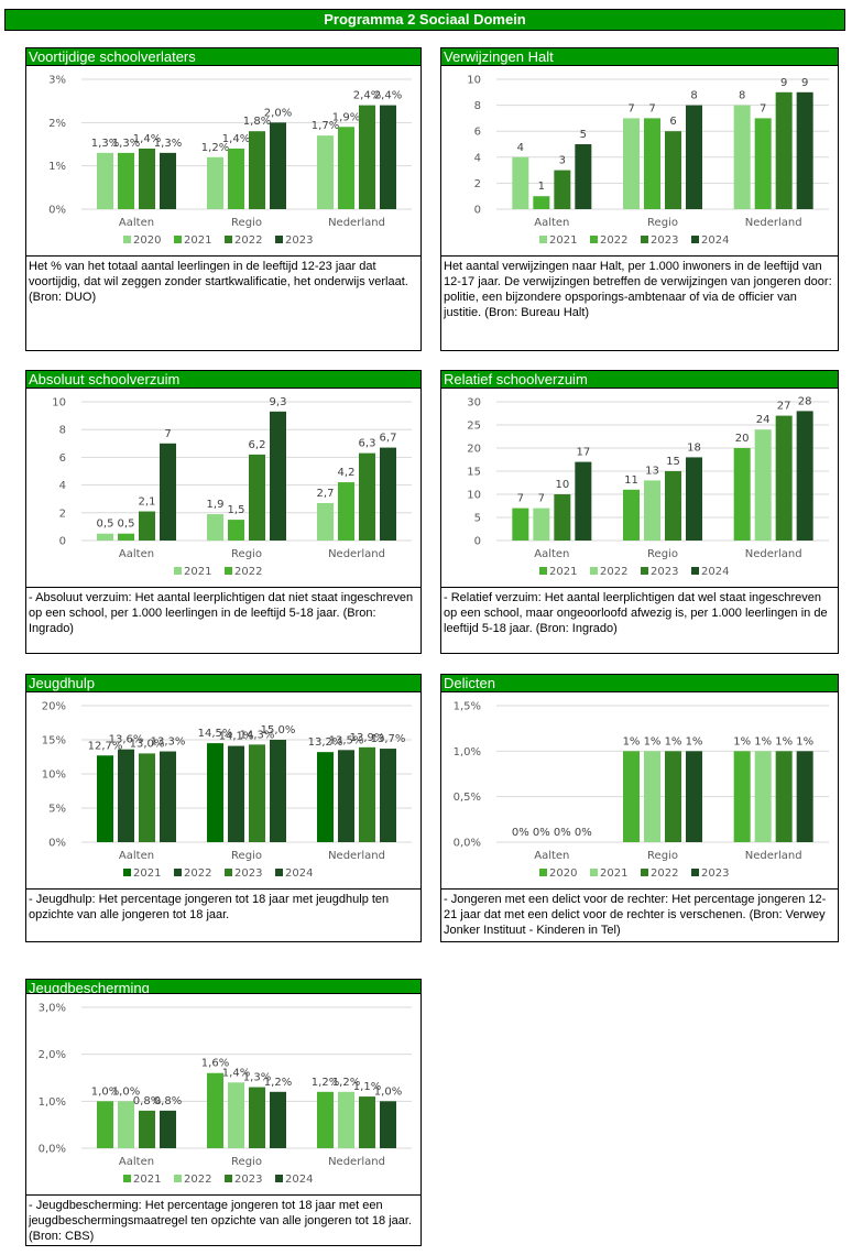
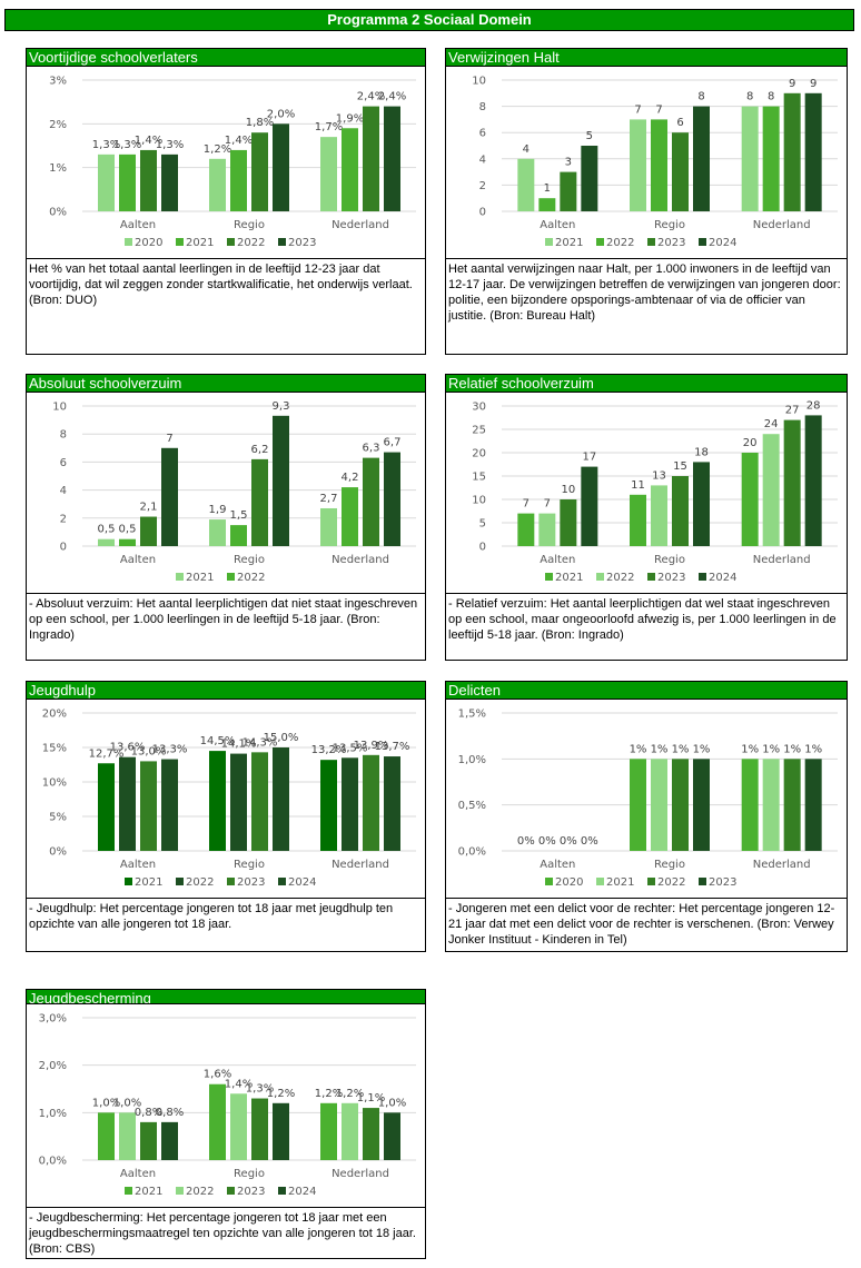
Verwijzingen Halt/2022/Nederland: 7 -> 8
